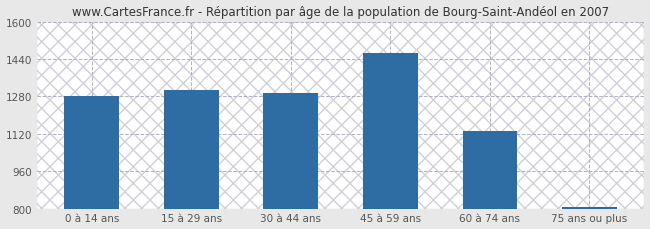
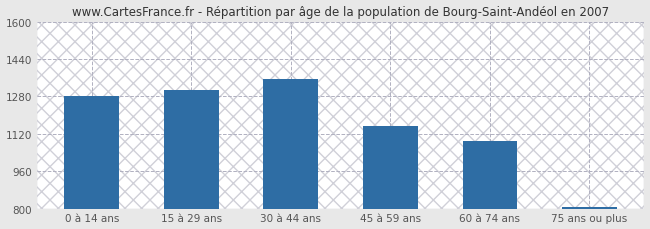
30 à 44 ans: 1295 -> 1355
45 à 59 ans: 1465 -> 1155
60 à 74 ans: 1130 -> 1090
